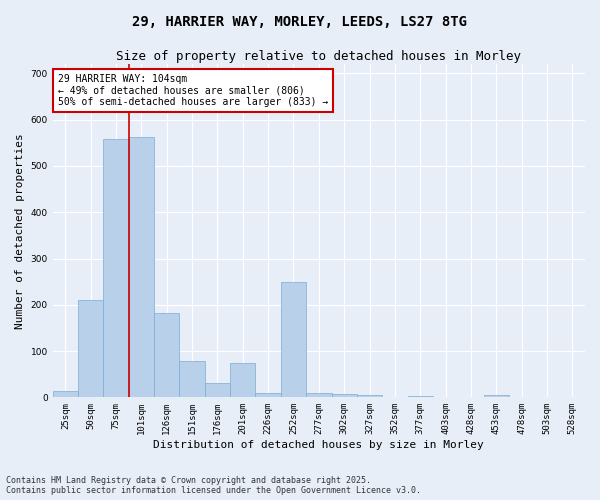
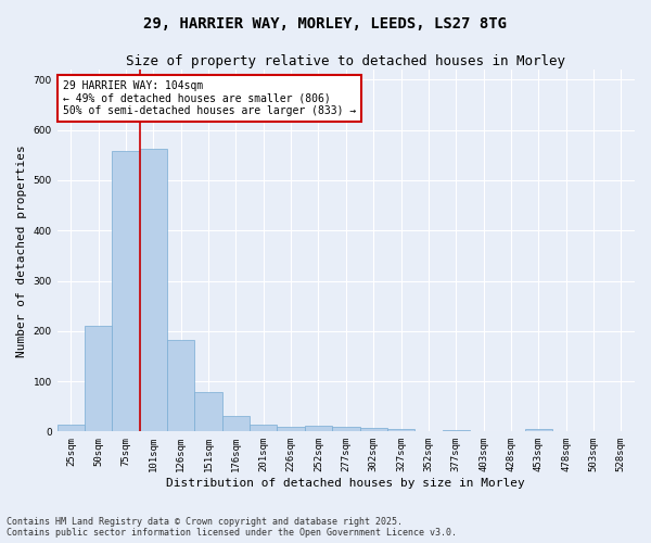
201sqm: 75 -> 13
252sqm: 250 -> 11
